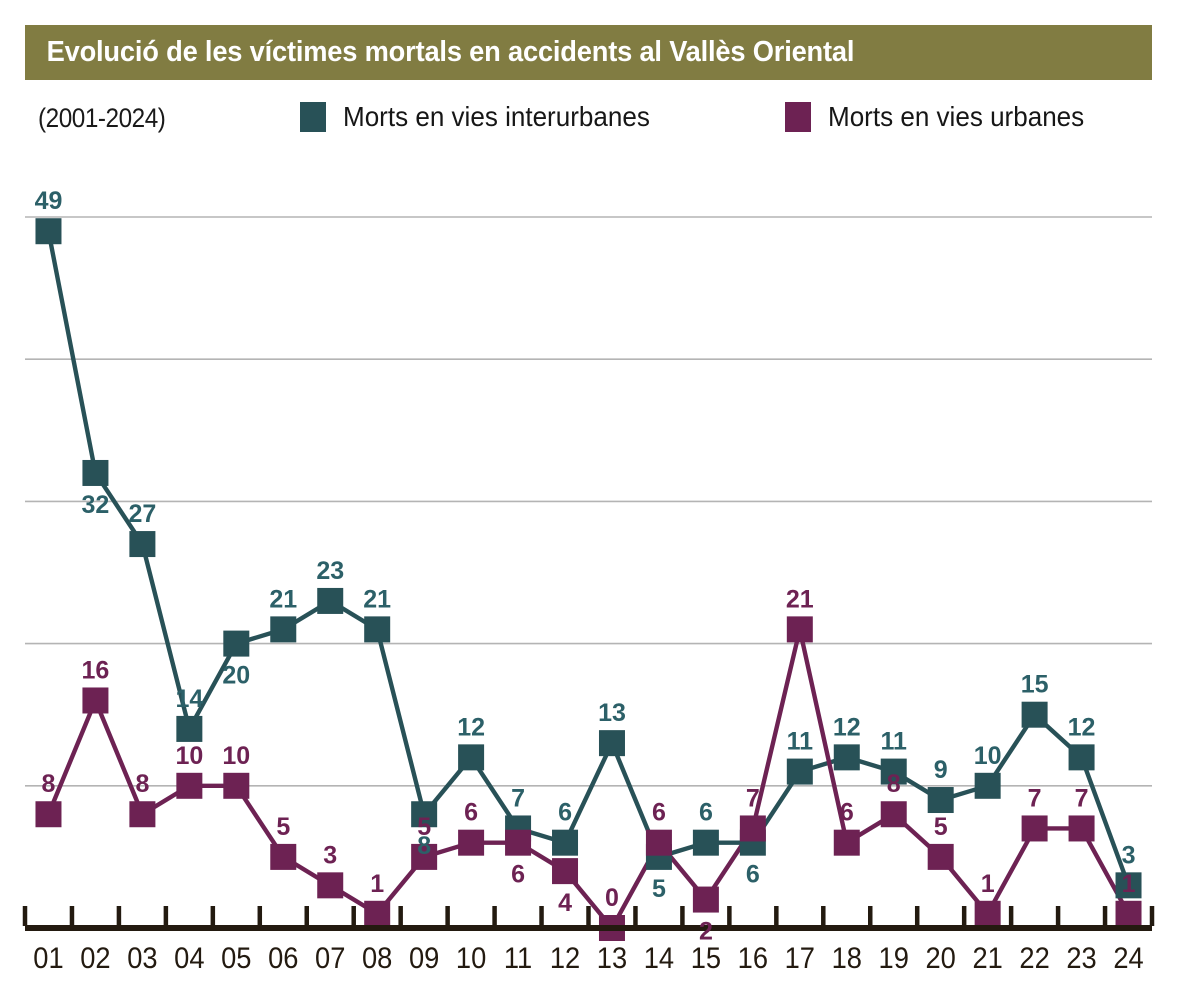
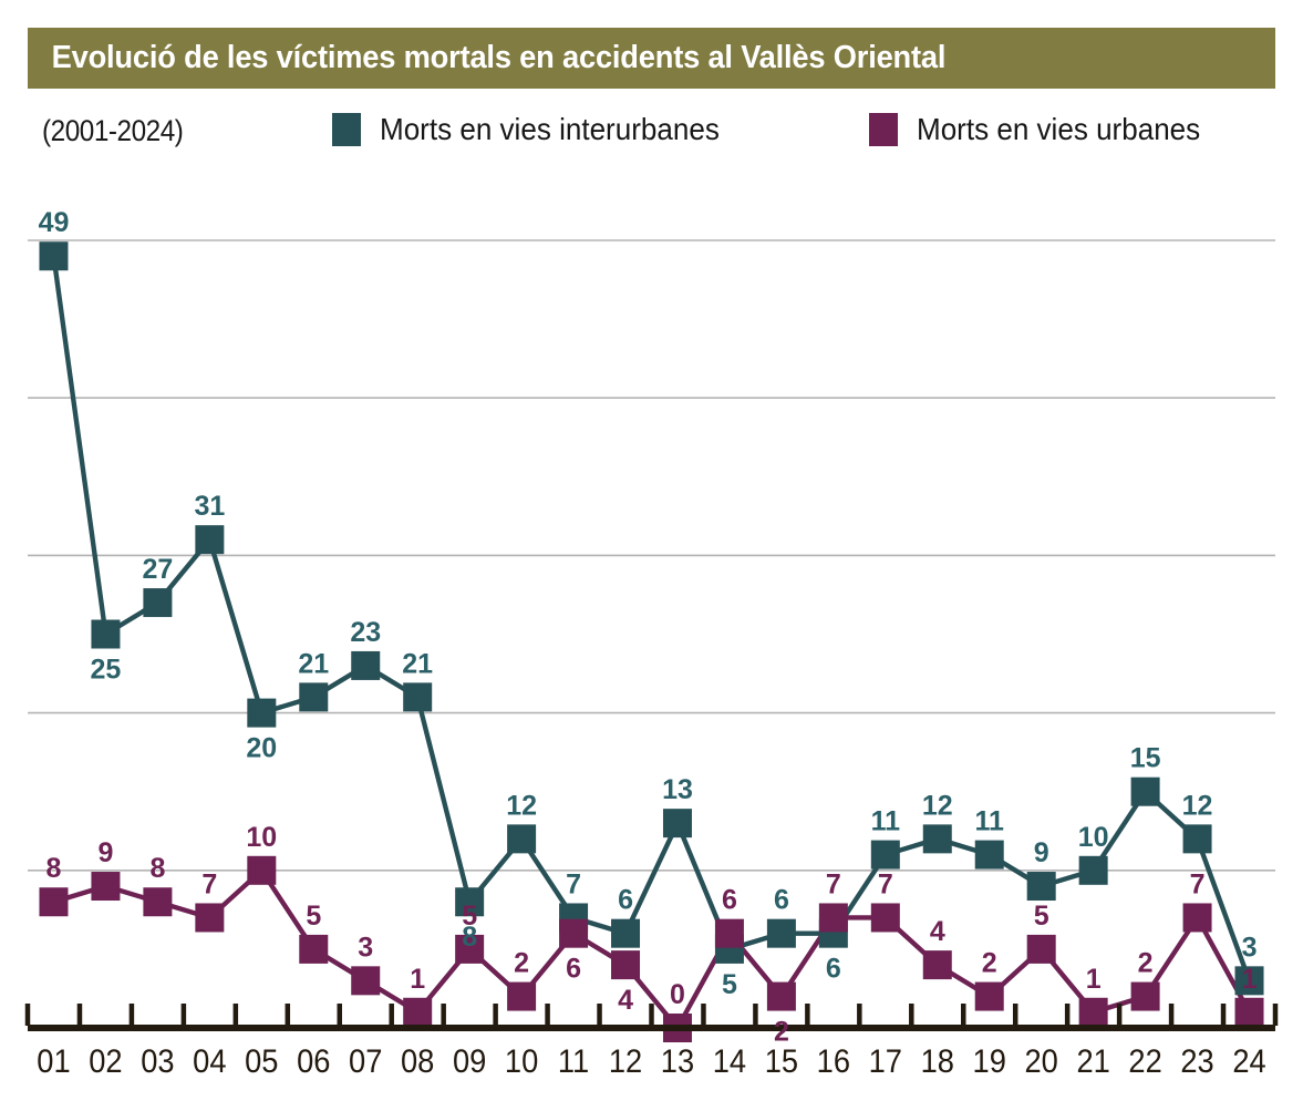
Morts en vies interurbanes/02: 32 -> 25
Morts en vies urbanes/02: 16 -> 9
Morts en vies interurbanes/04: 14 -> 31
Morts en vies urbanes/04: 10 -> 7
Morts en vies urbanes/10: 6 -> 2
Morts en vies urbanes/17: 21 -> 7
Morts en vies urbanes/18: 6 -> 4
Morts en vies urbanes/19: 8 -> 2
Morts en vies urbanes/22: 7 -> 2
